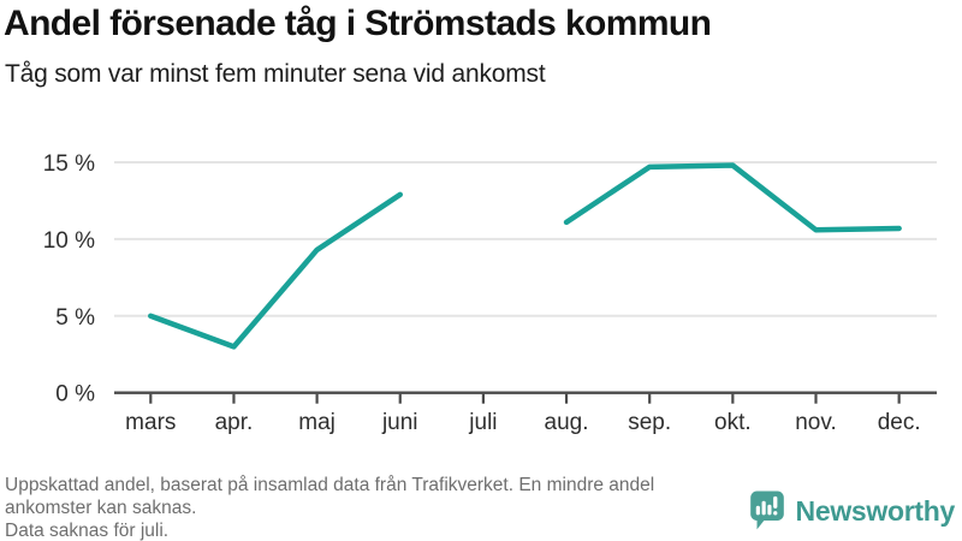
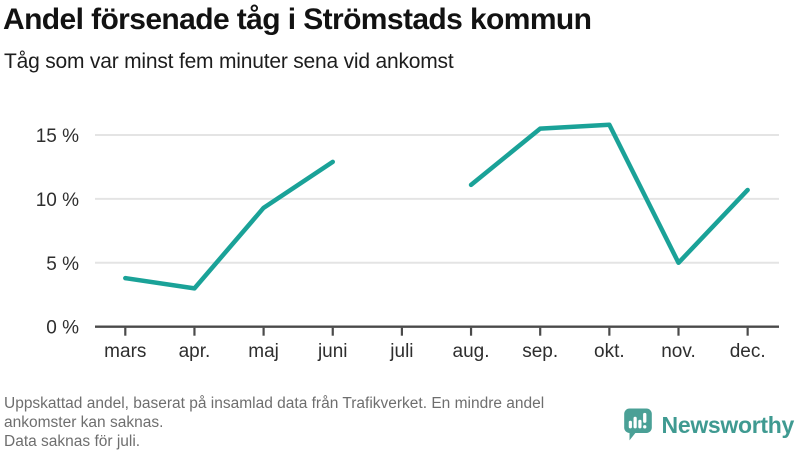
mars: 5.0% -> 3.8%
sep.: 14.7% -> 15.5%
okt.: 14.8% -> 15.8%
nov.: 10.6% -> 5.0%
